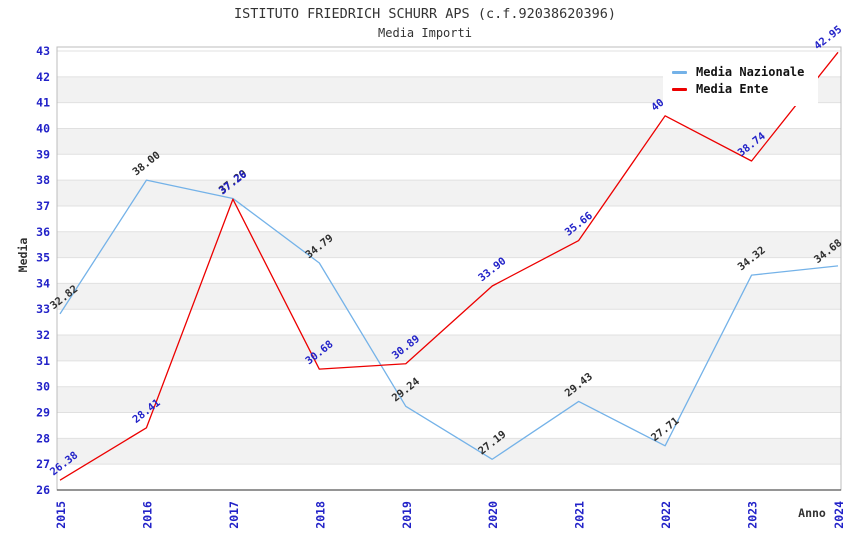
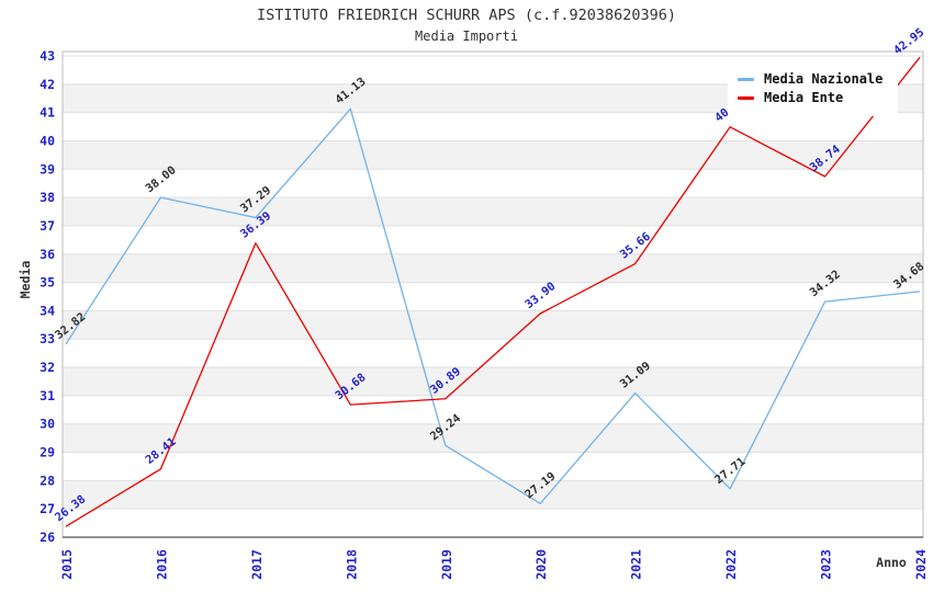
Media Ente/2017: 37.26 -> 36.39
Media Nazionale/2018: 34.79 -> 41.13
Media Nazionale/2021: 29.43 -> 31.09
